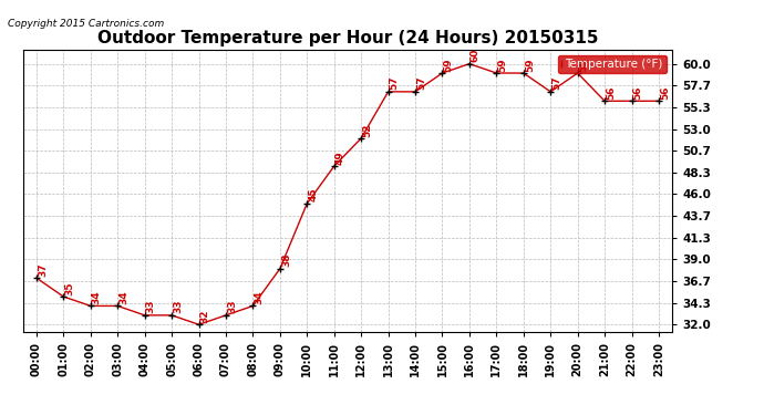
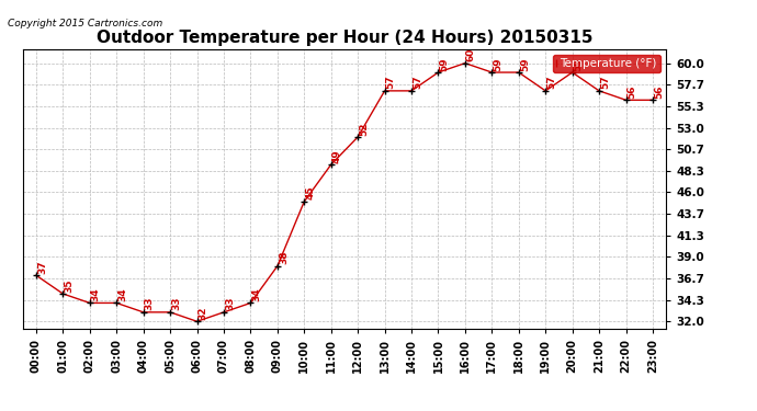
21:00: 56 -> 57
